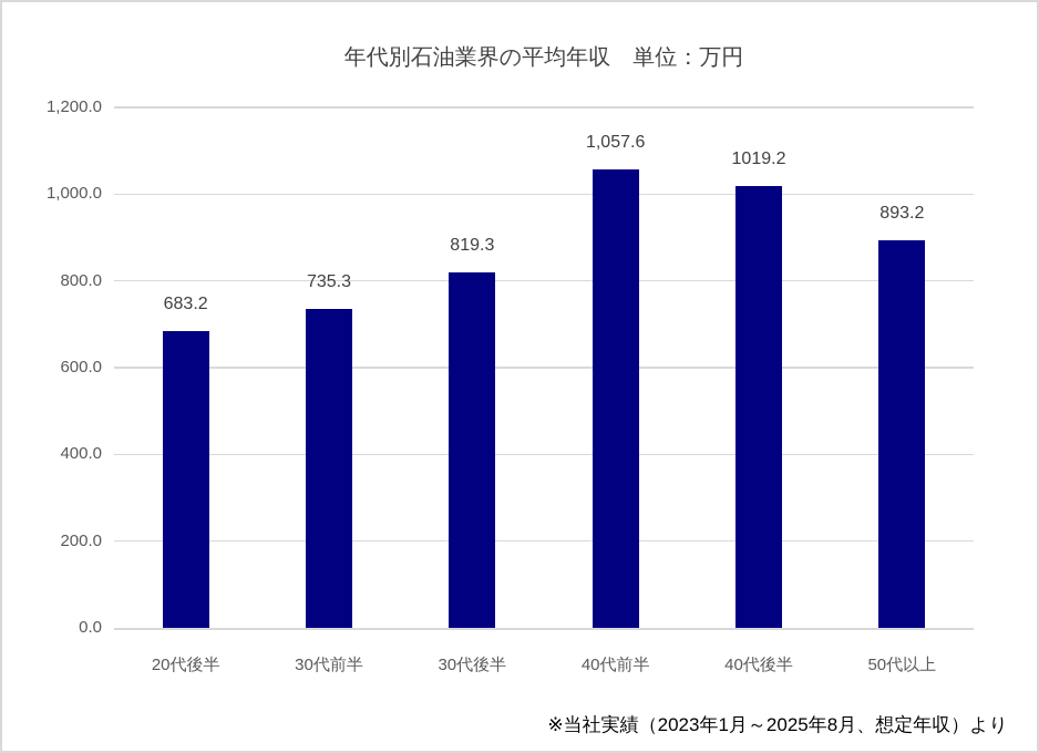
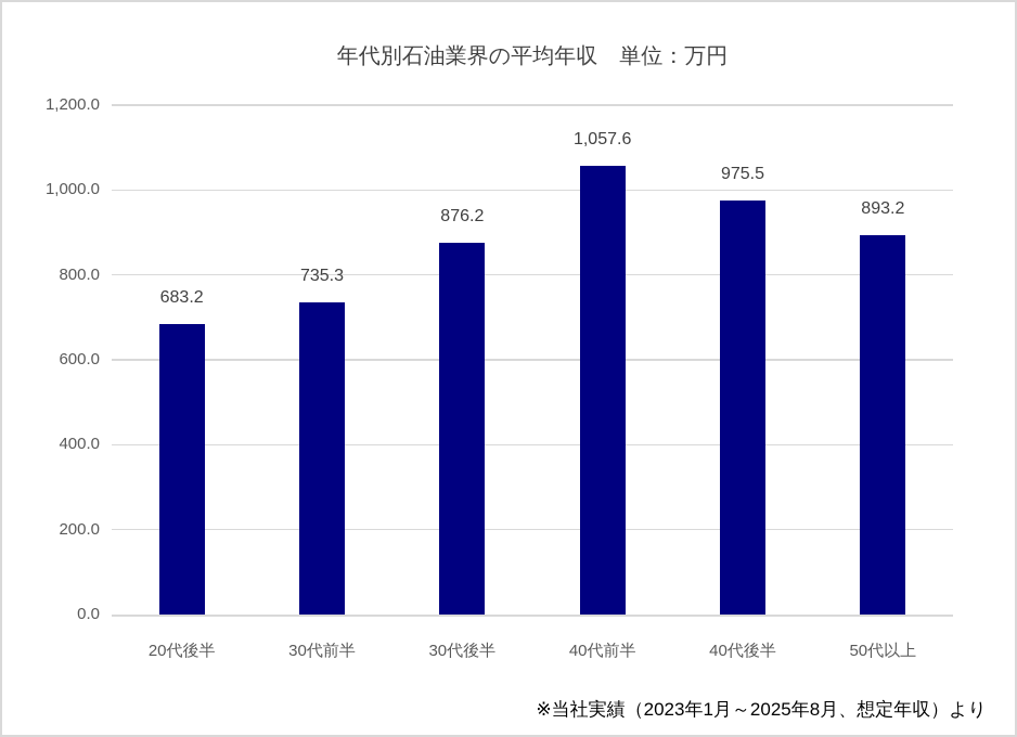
30代後半: 819.3 -> 876.2
40代後半: 1019.2 -> 975.5
